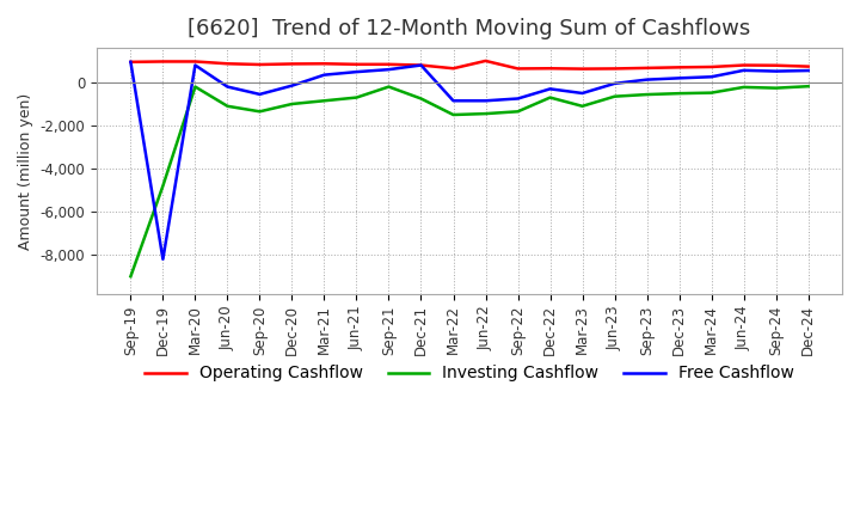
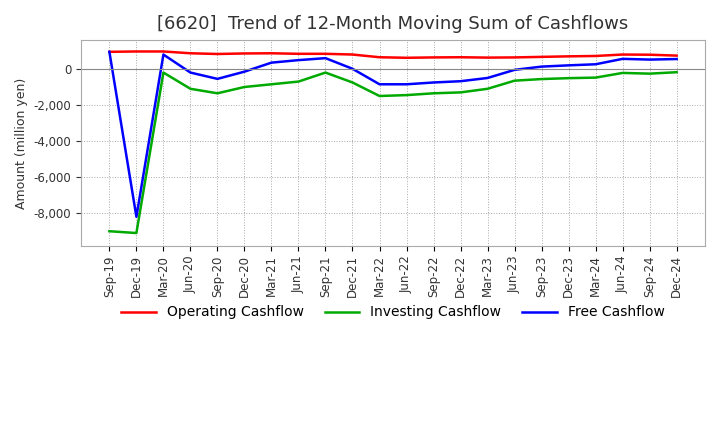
Investing Cashflow/Dec-19: -4,800 -> -9,100
Free Cashflow/Dec-21: 800 -> 0
Operating Cashflow/Jun-22: 1,000 -> 600
Investing Cashflow/Dec-22: -700 -> -1,300
Free Cashflow/Dec-22: -300 -> -700
